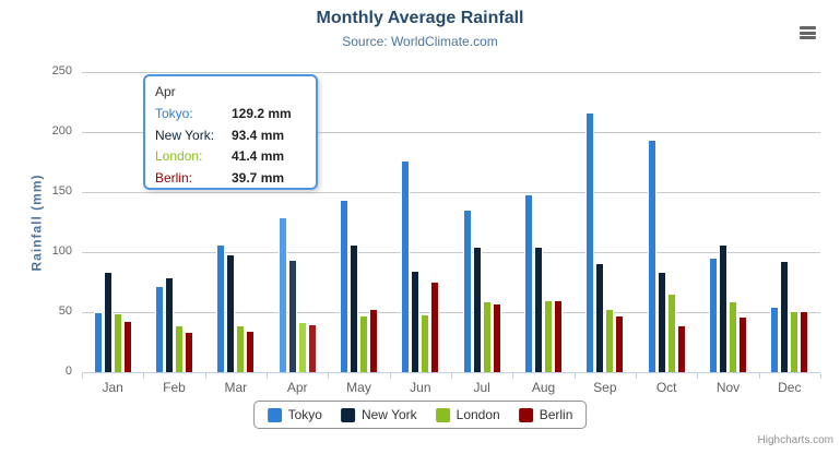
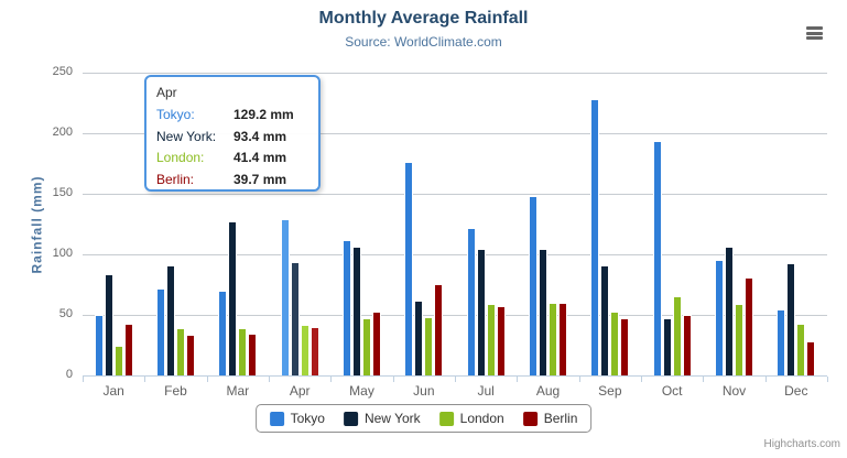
London/Jan: 49 -> 25
New York/Feb: 79 -> 91
Tokyo/Mar: 106 -> 70
New York/Mar: 98 -> 127
Tokyo/May: 144 -> 112
New York/Jun: 84 -> 62
Tokyo/Jul: 136 -> 122
Tokyo/Sep: 216 -> 228
New York/Oct: 84 -> 47
Berlin/Oct: 39 -> 50
Berlin/Nov: 47 -> 81
London/Dec: 51 -> 43
Berlin/Dec: 51 -> 28
